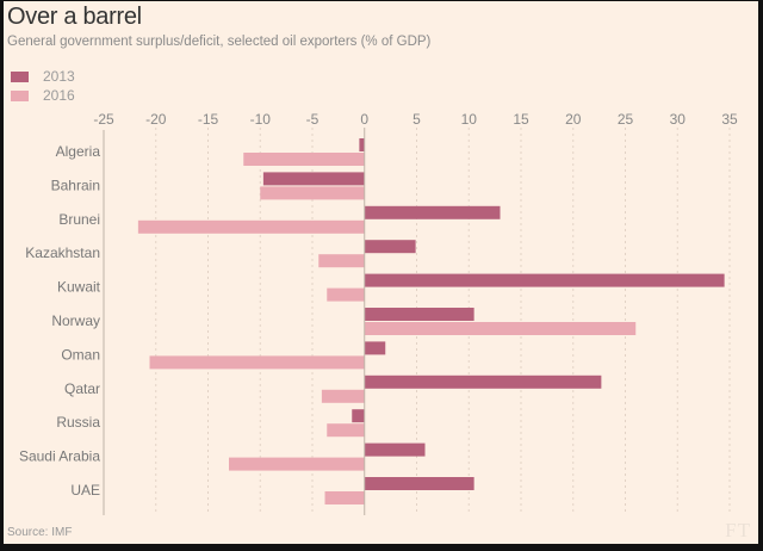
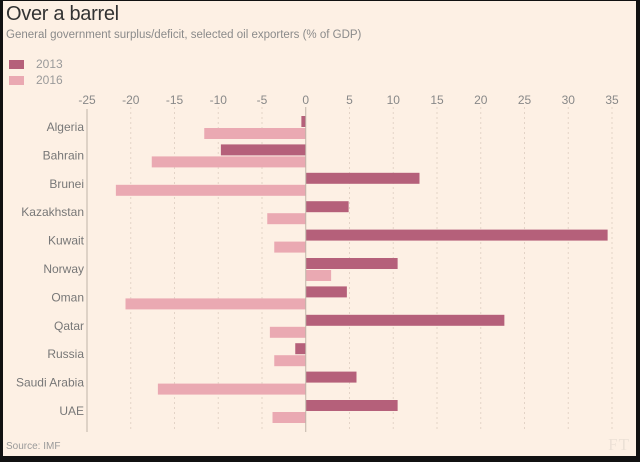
2016/Bahrain: -10 -> -18
2016/Norway: 26 -> 3
2013/Oman: 2 -> 5
2016/Saudi Arabia: -13 -> -17
